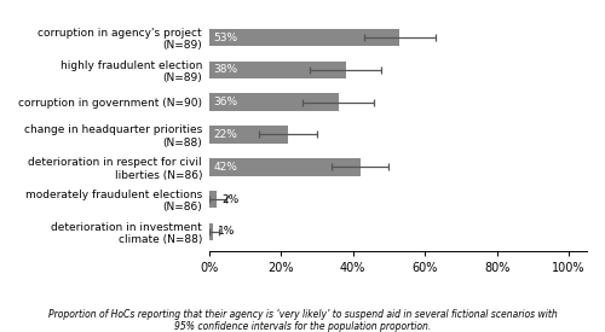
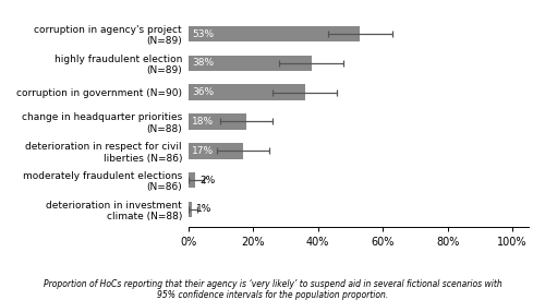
change in headquarter priorities (N=88): 22% -> 18%
deterioration in respect for civil liberties (N=86): 42% -> 17%
